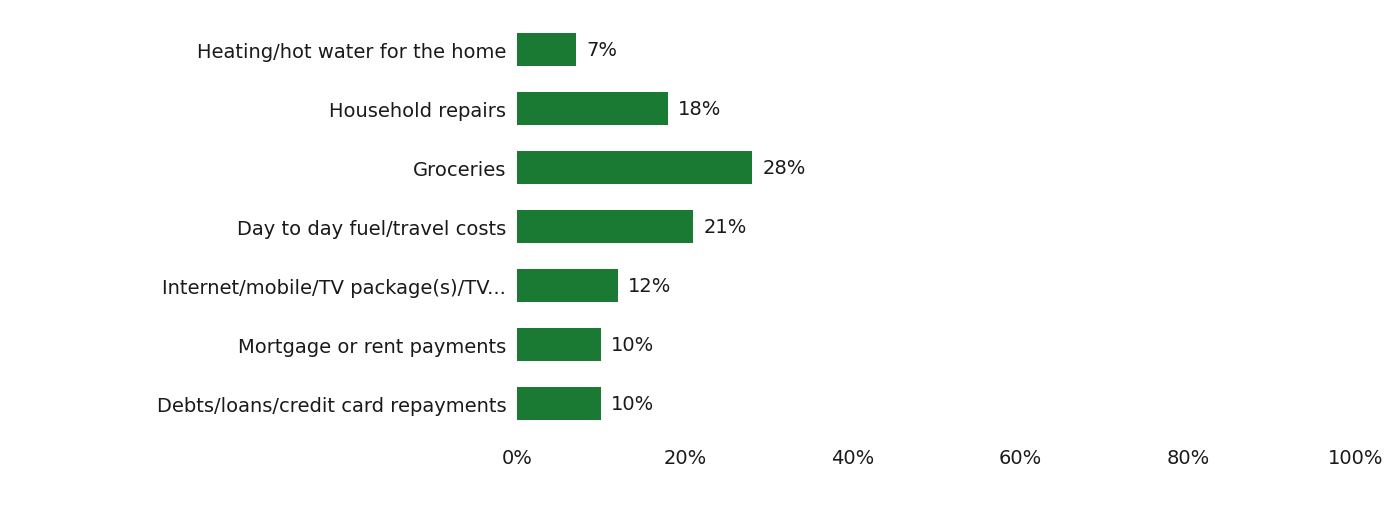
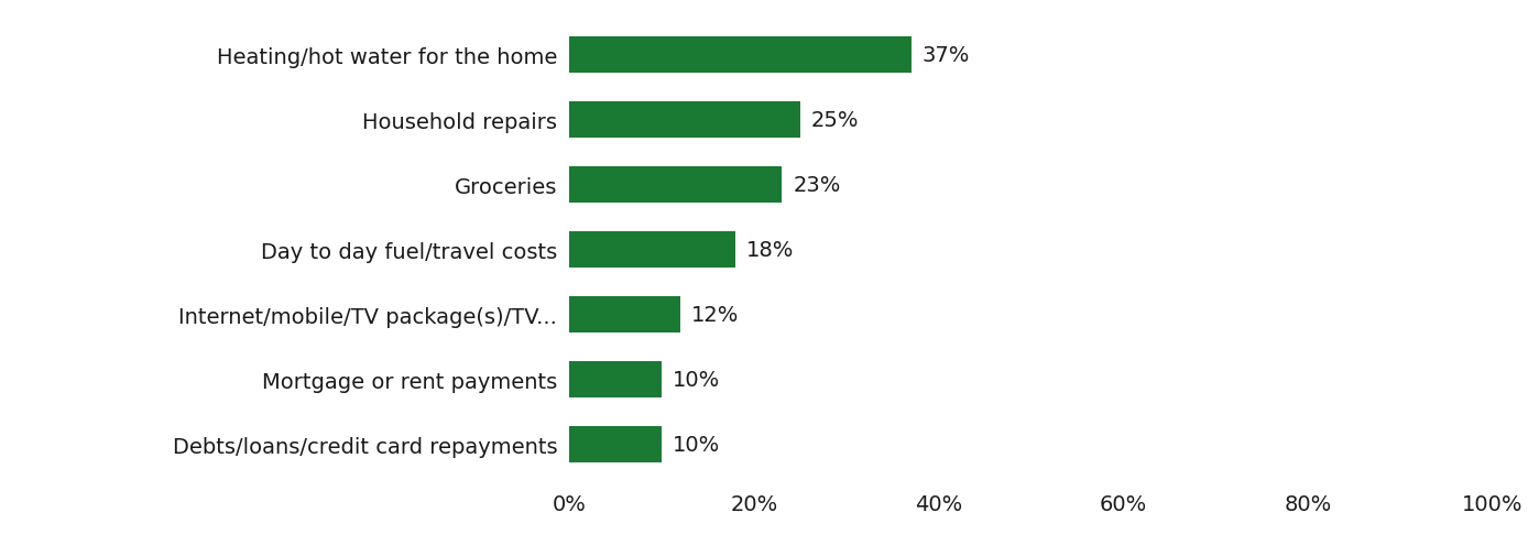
Heating/hot water for the home: 7% -> 37%
Household repairs: 18% -> 25%
Groceries: 28% -> 23%
Day to day fuel/travel costs: 21% -> 18%
